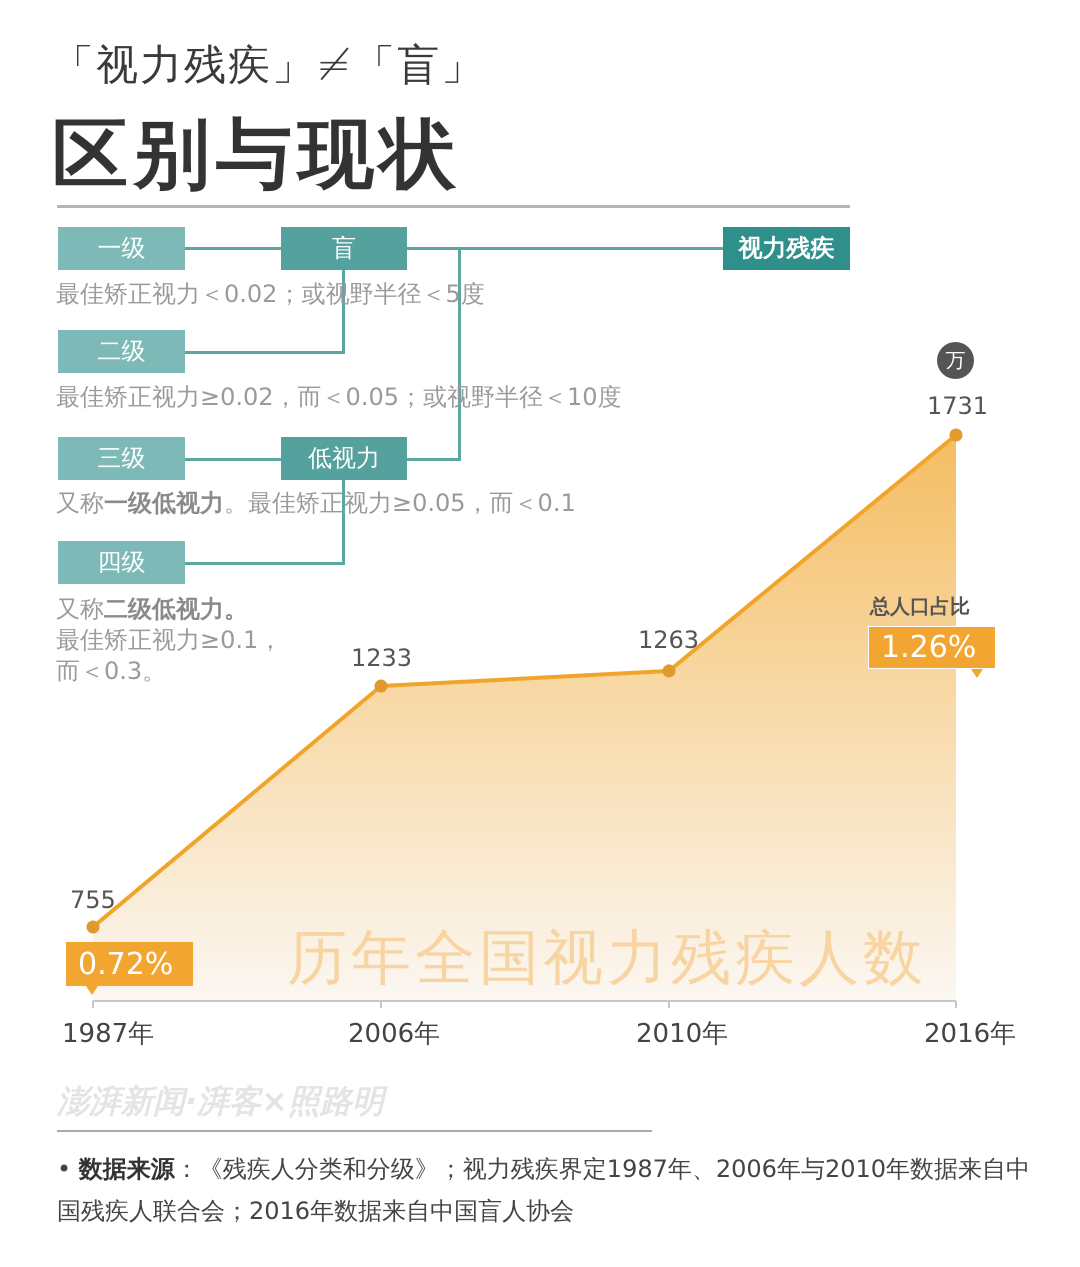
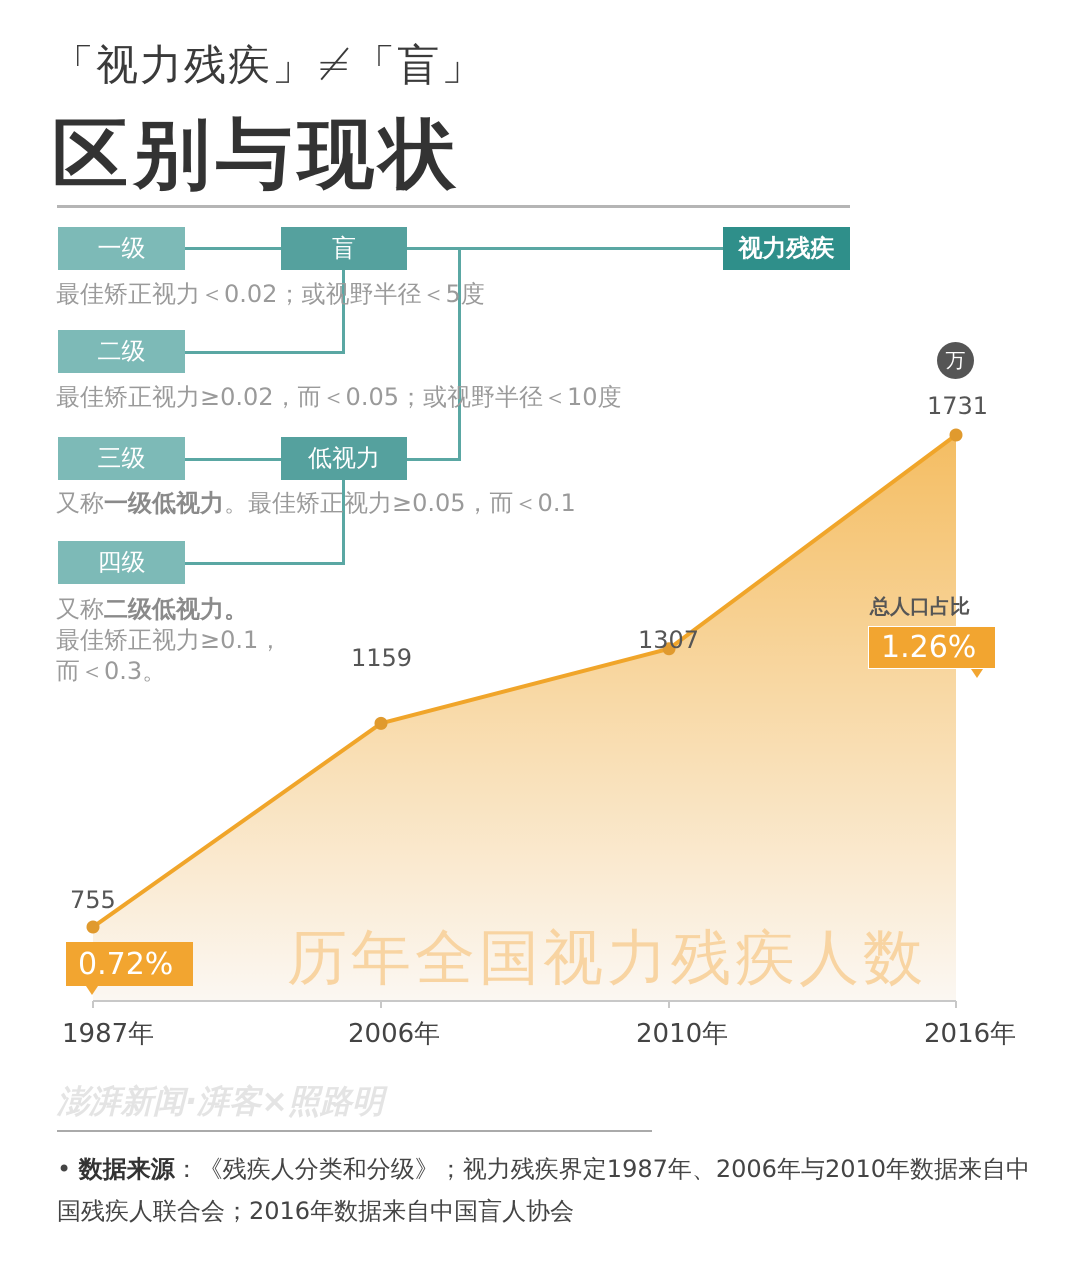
2006年: 1233 -> 1159
2010年: 1263 -> 1307
